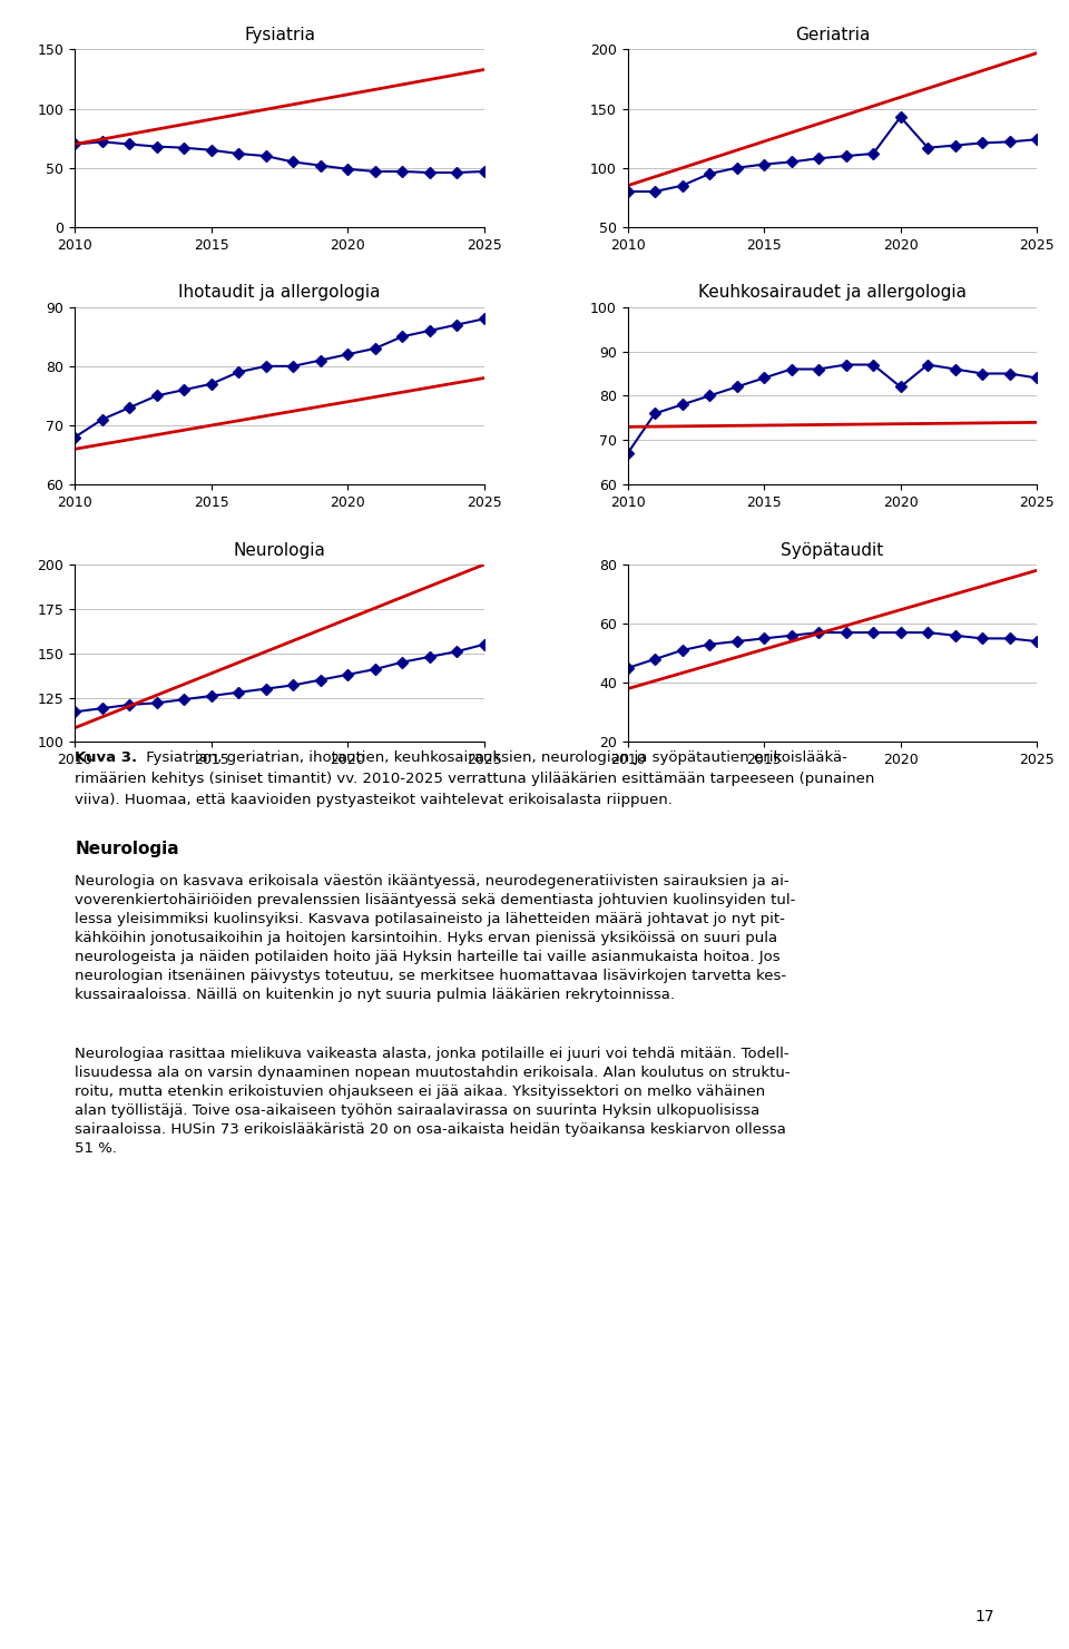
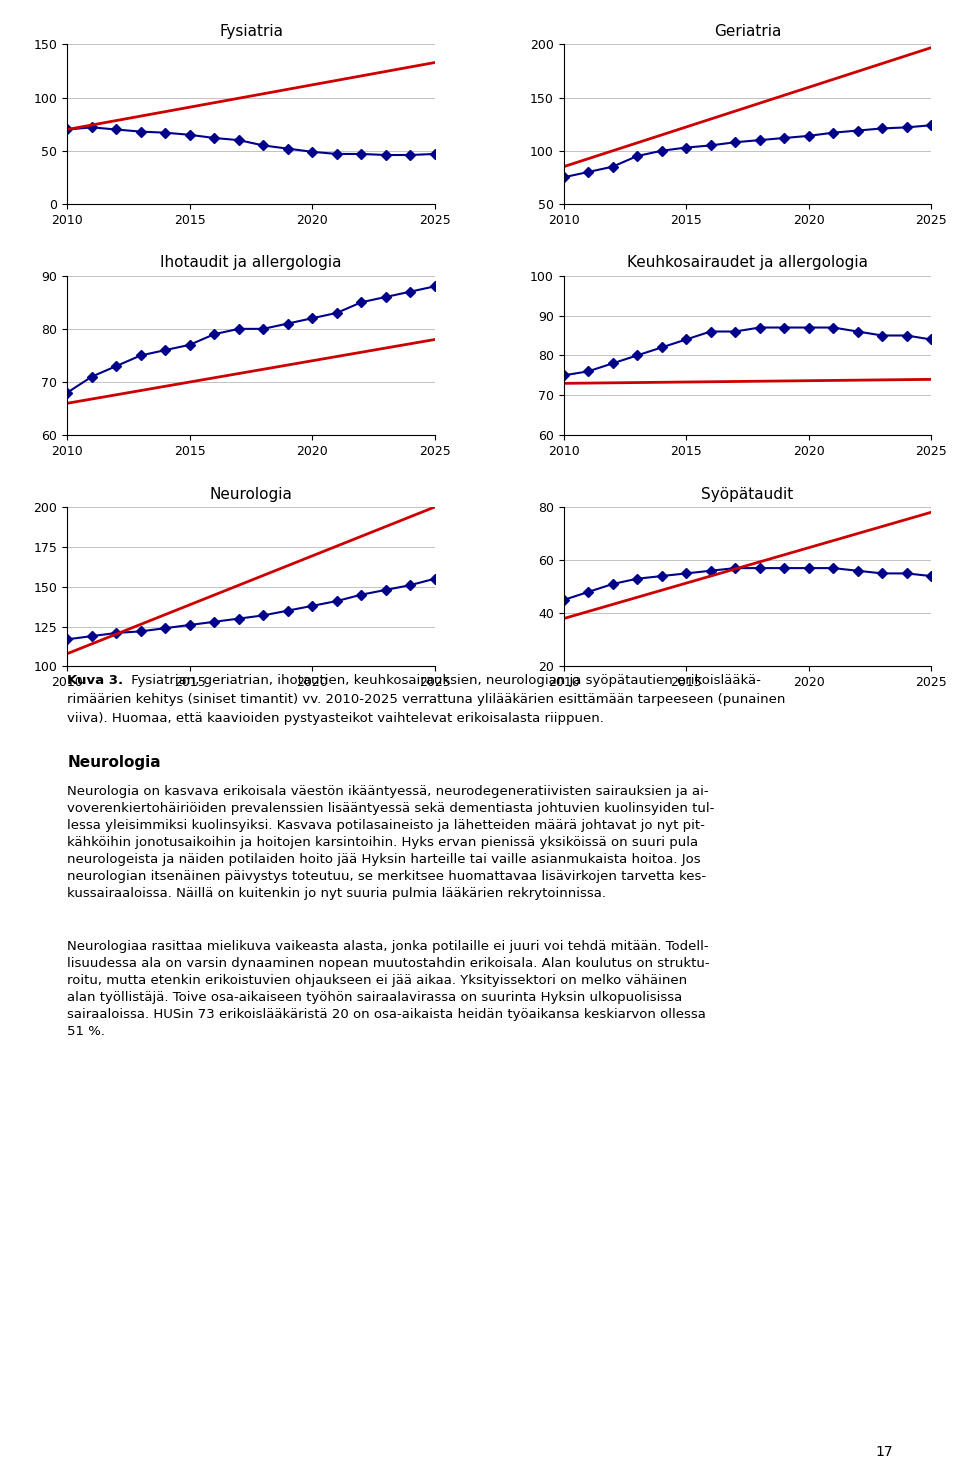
Geriatria/2010: 80 -> 75
Geriatria/2020: 143 -> 114
Keuhkosairaudet ja allergologia/2010: 67 -> 75
Keuhkosairaudet ja allergologia/2020: 82 -> 87
